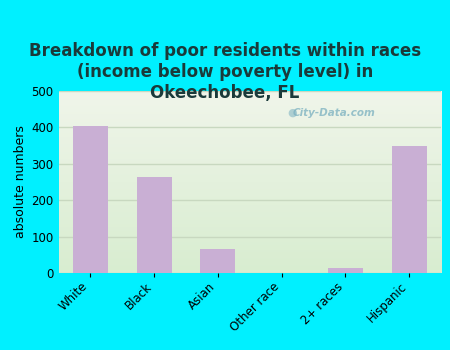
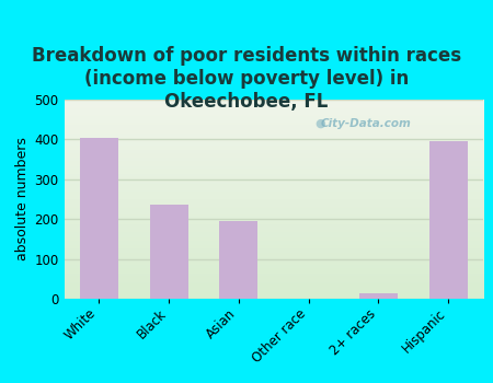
Black: 265 -> 235
Asian: 65 -> 195
Hispanic: 350 -> 395
